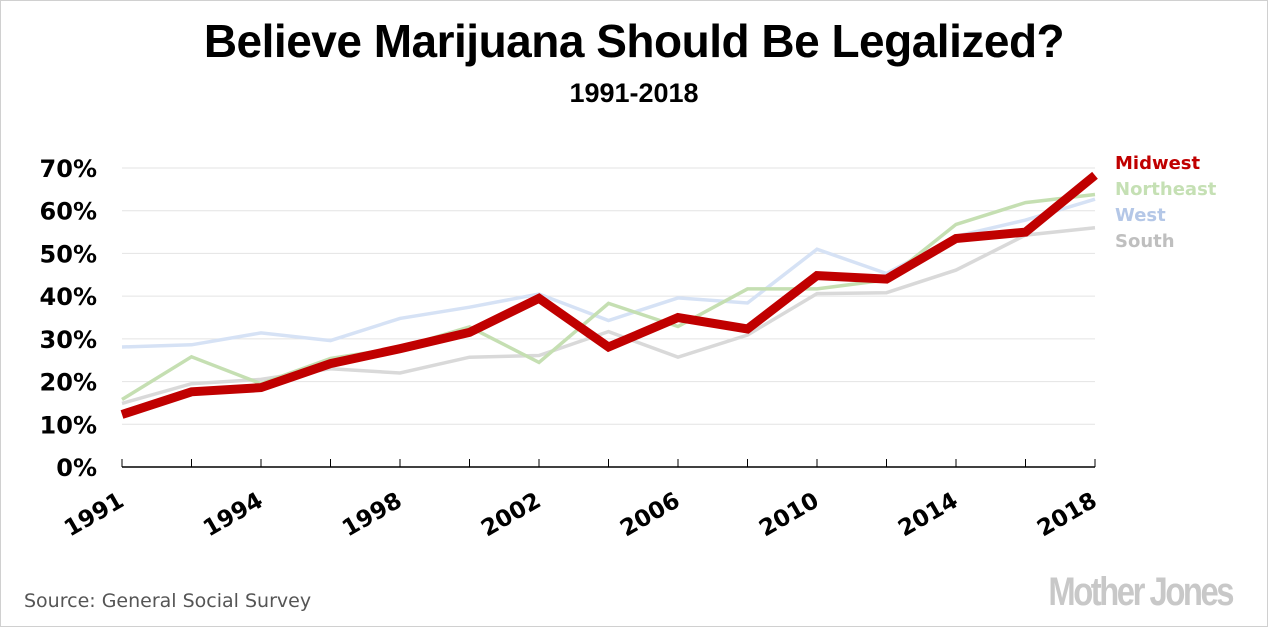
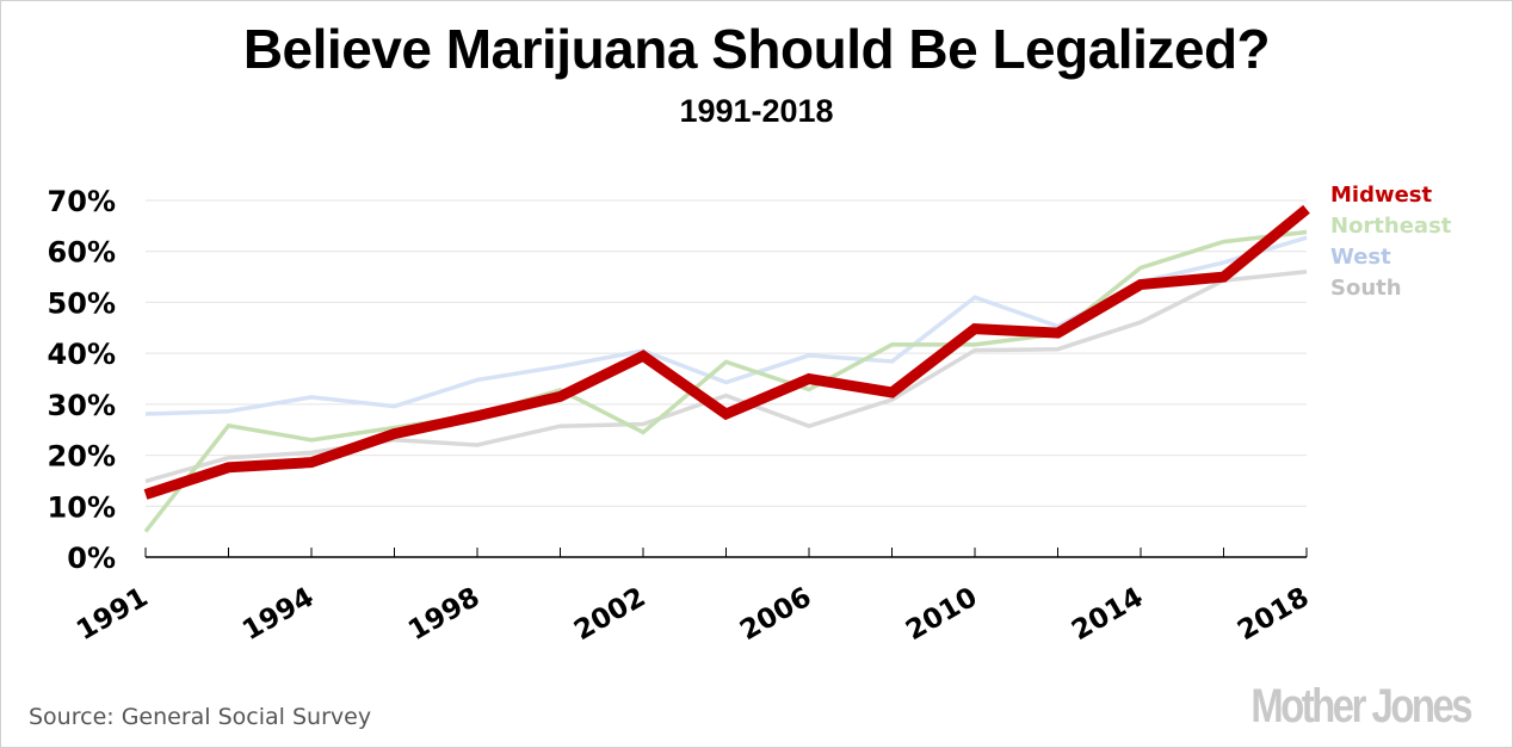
Northeast/1991: 16% -> 5%
Northeast/1994: 20% -> 23%
